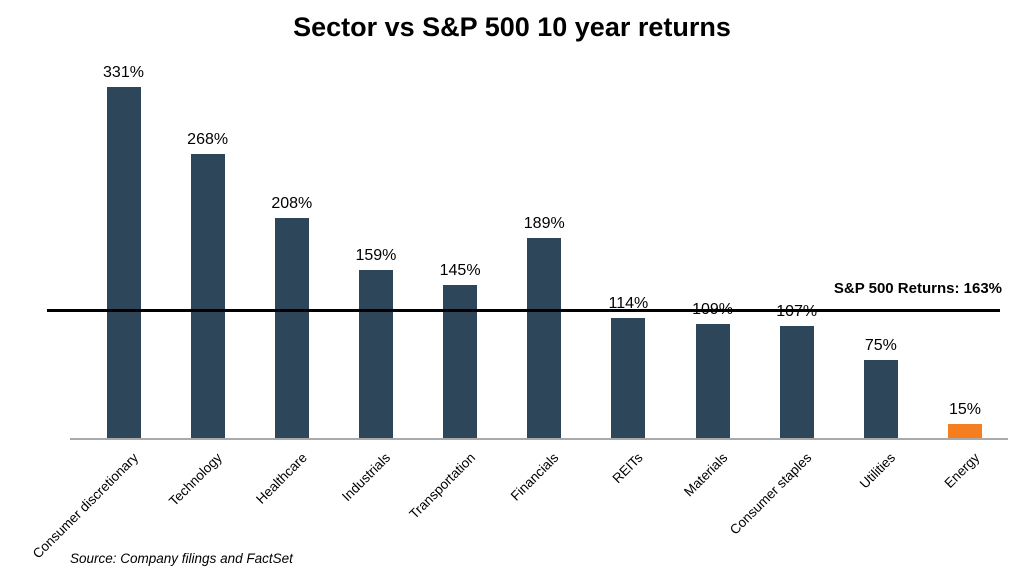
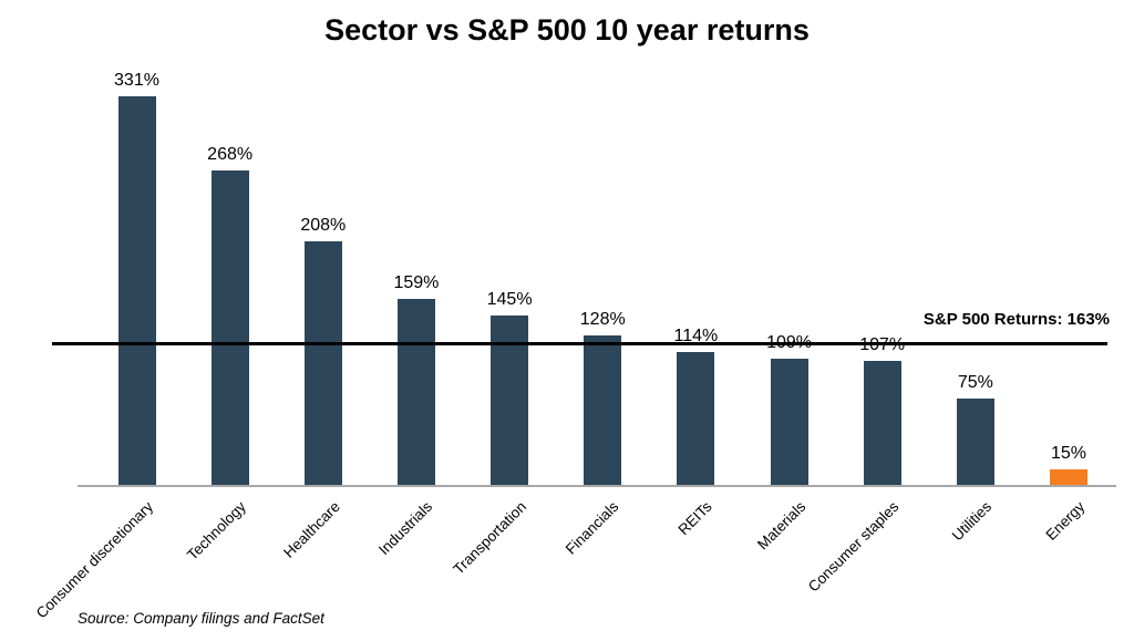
Financials: 189% -> 128%
